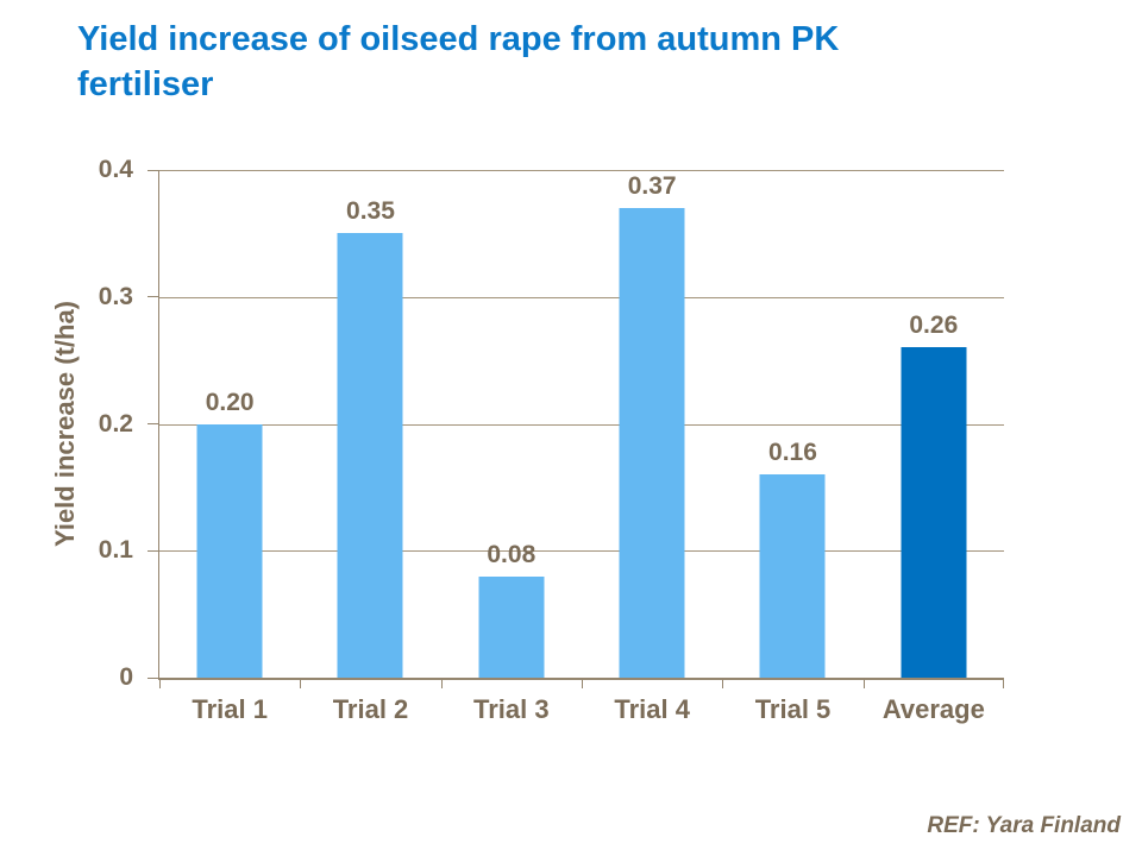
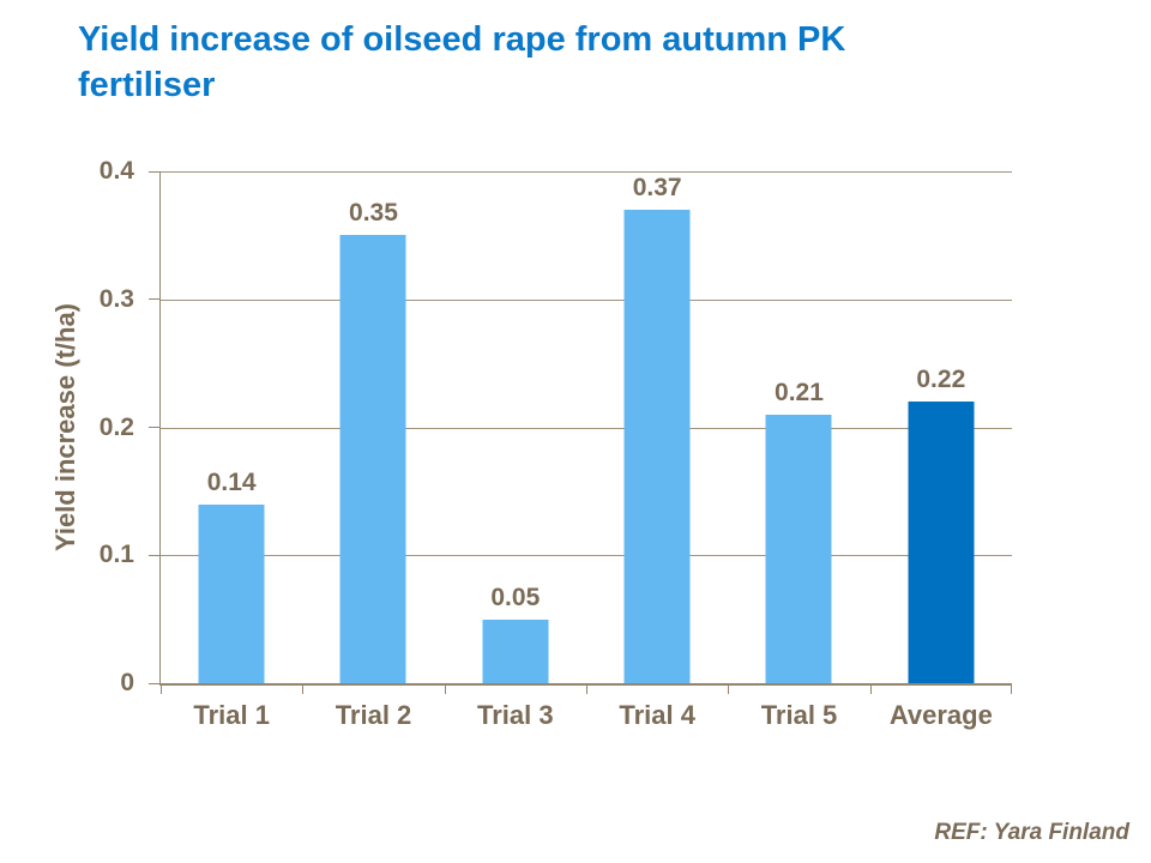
Trial 1: 0.20 -> 0.14
Trial 3: 0.08 -> 0.05
Trial 5: 0.16 -> 0.21
Average: 0.26 -> 0.22
